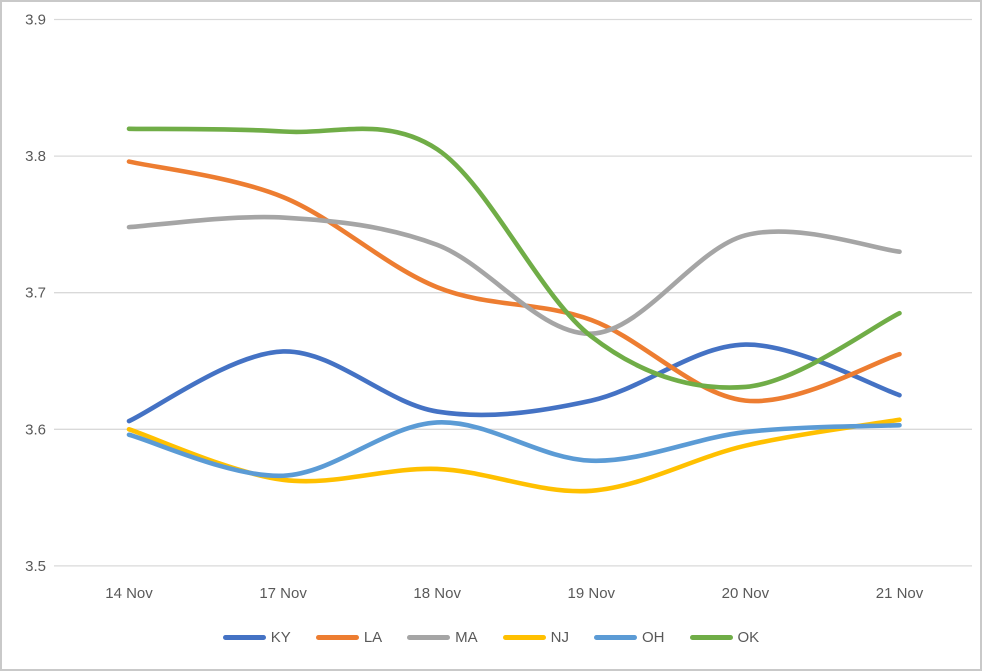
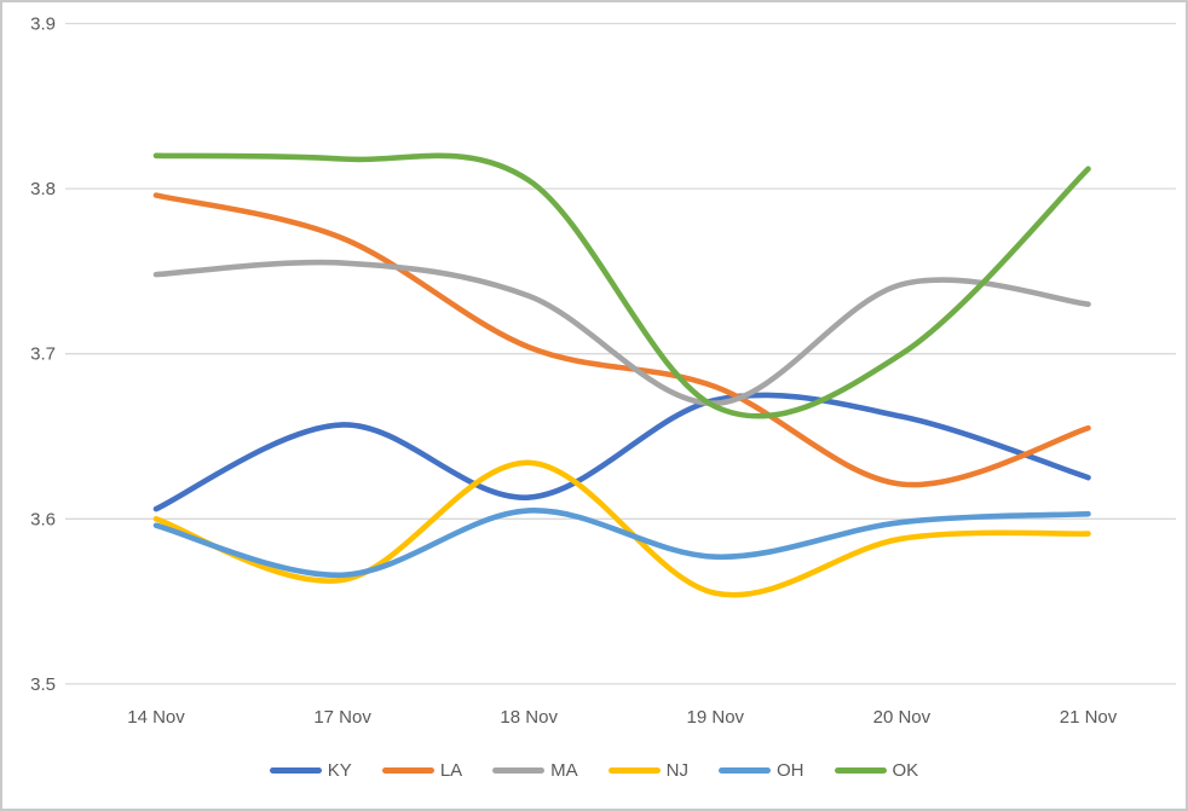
NJ/18 Nov: 3.571 -> 3.634
KY/19 Nov: 3.621 -> 3.672
OK/20 Nov: 3.631 -> 3.700
NJ/21 Nov: 3.607 -> 3.591
OK/21 Nov: 3.685 -> 3.812
